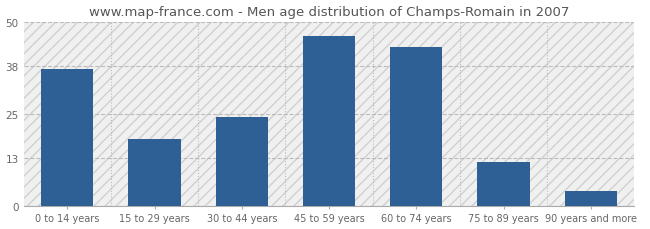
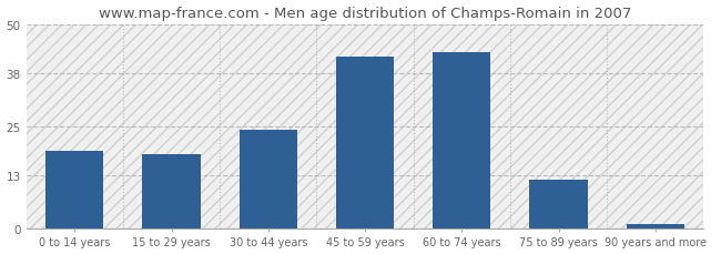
0 to 14 years: 37 -> 19
45 to 59 years: 46 -> 42
90 years and more: 4 -> 1
